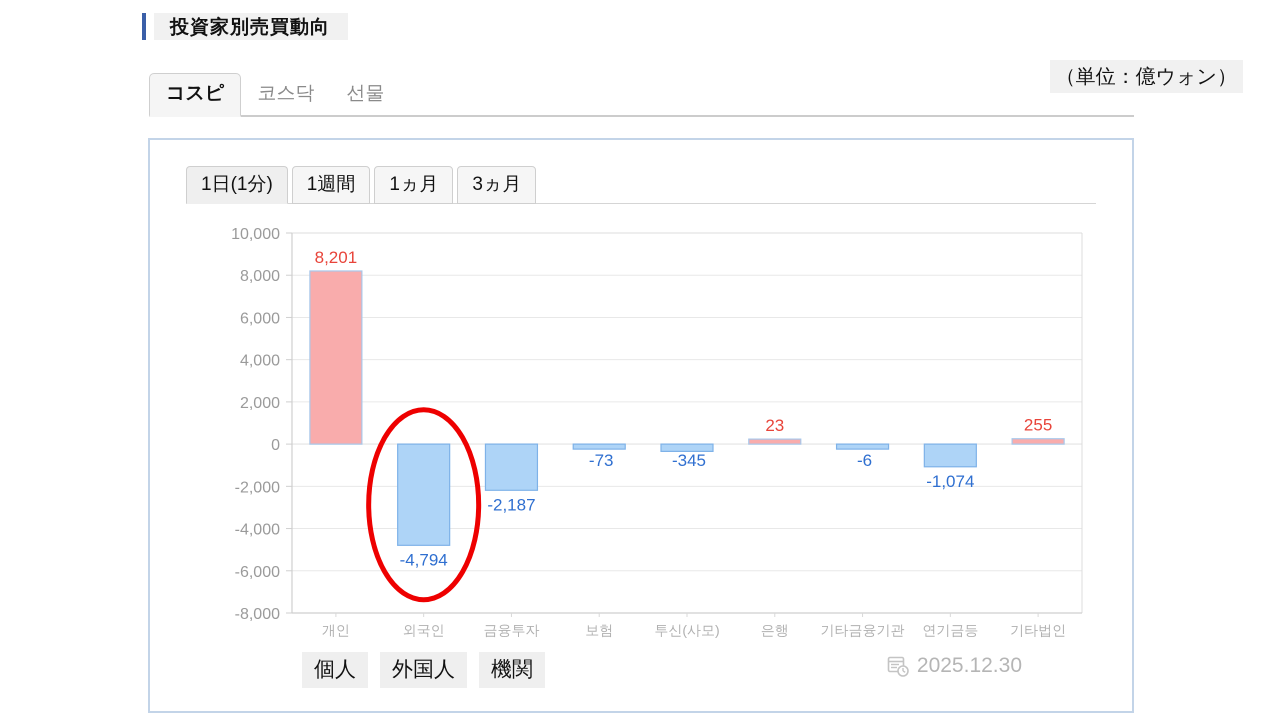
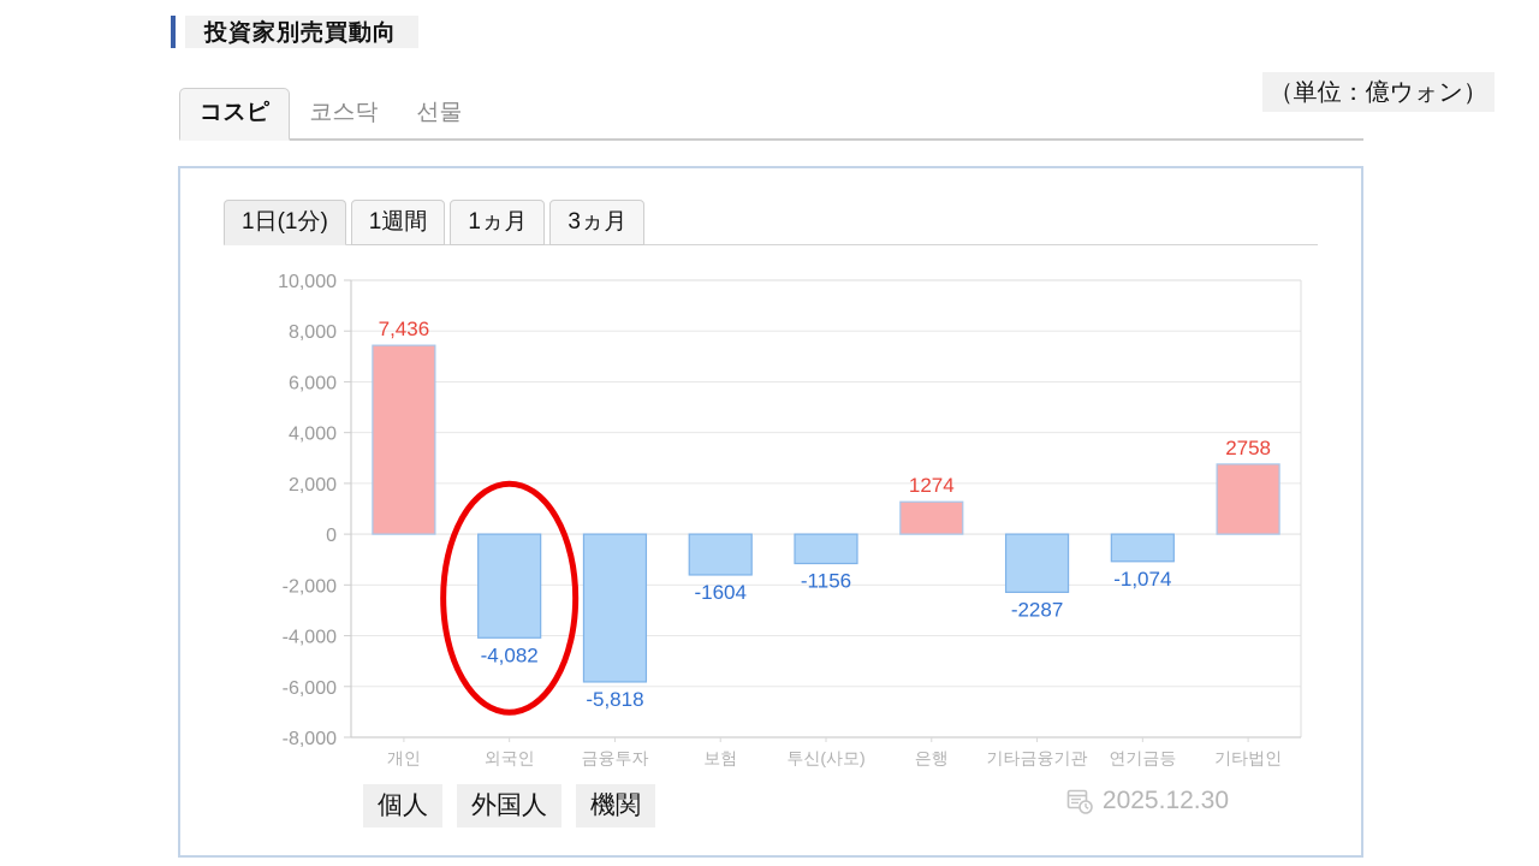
개인: 8,201 -> 7,436
외국인: -4,794 -> -4,082
금융투자: -2,187 -> -5,818
보험: -73 -> -1604
투신(사모): -345 -> -1156
은행: 23 -> 1274
기타금융기관: -6 -> -2287
기타법인: 255 -> 2758
